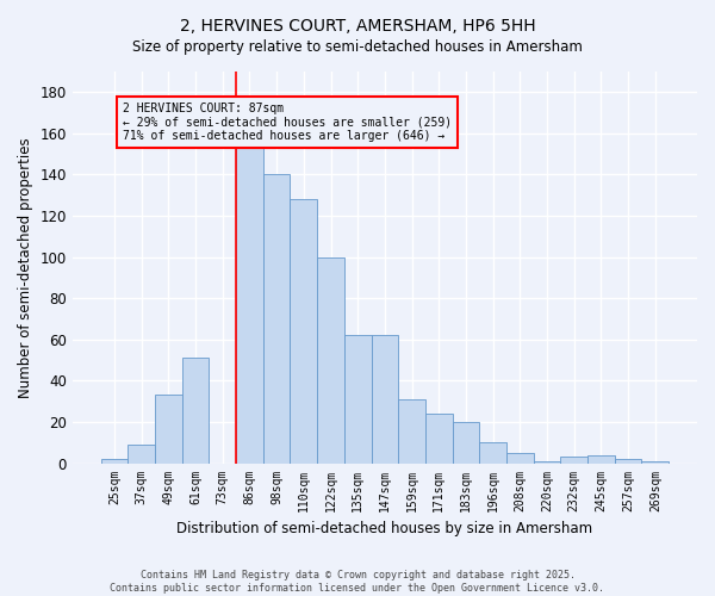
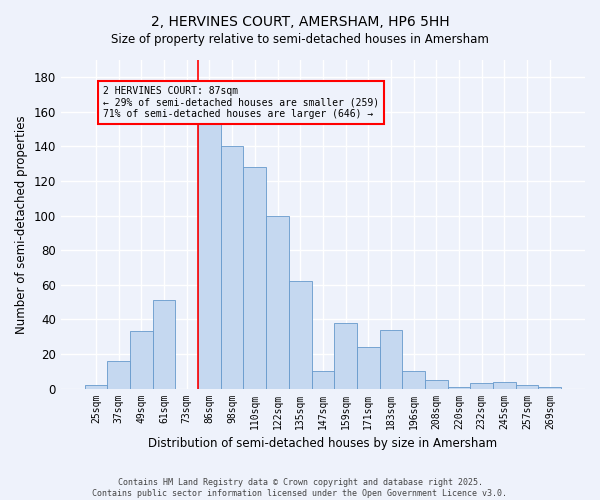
37sqm: 9 -> 16
147sqm: 62 -> 10
159sqm: 31 -> 38
183sqm: 20 -> 34
